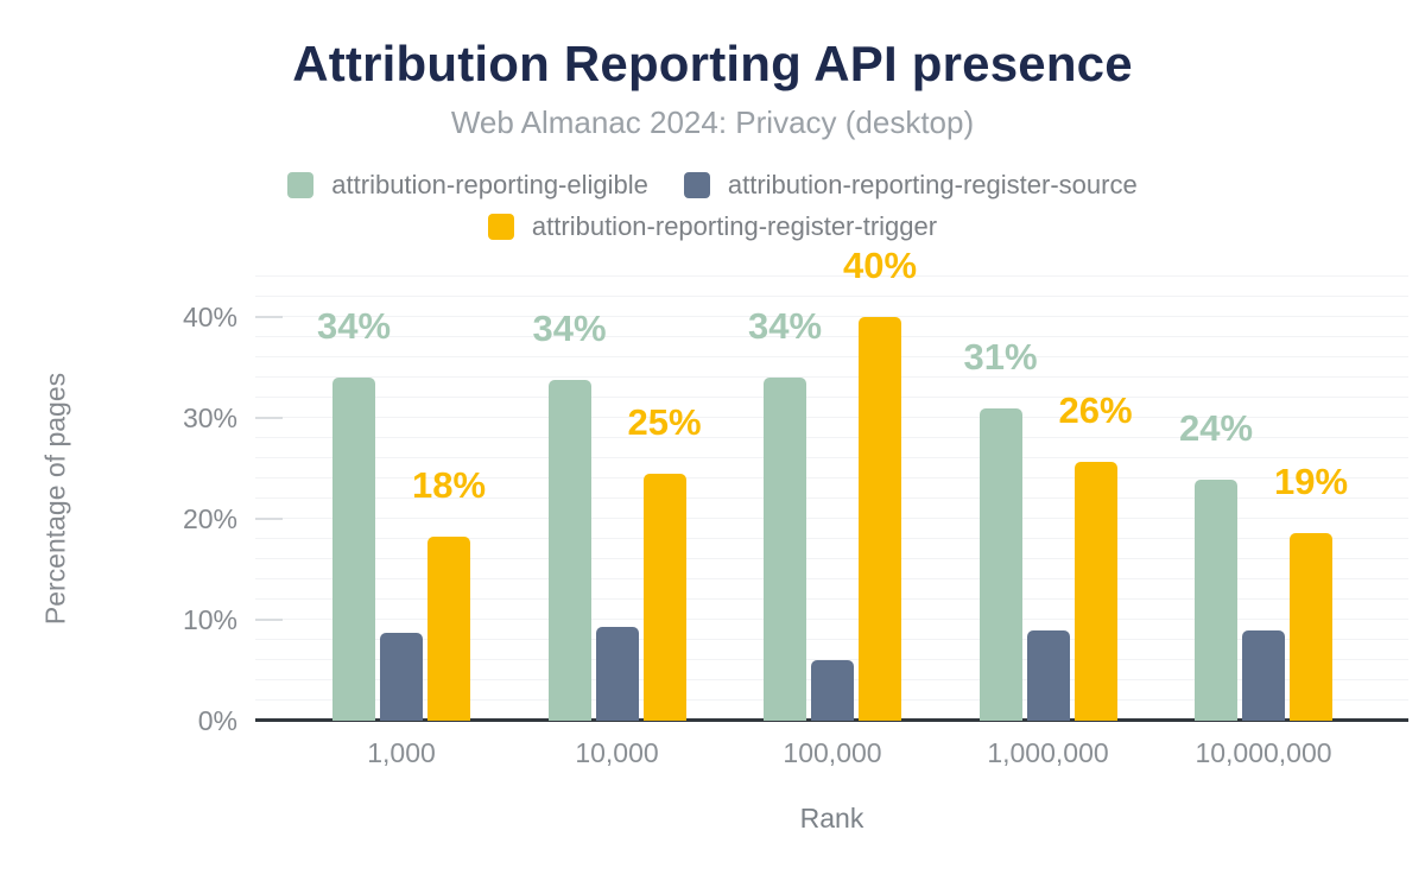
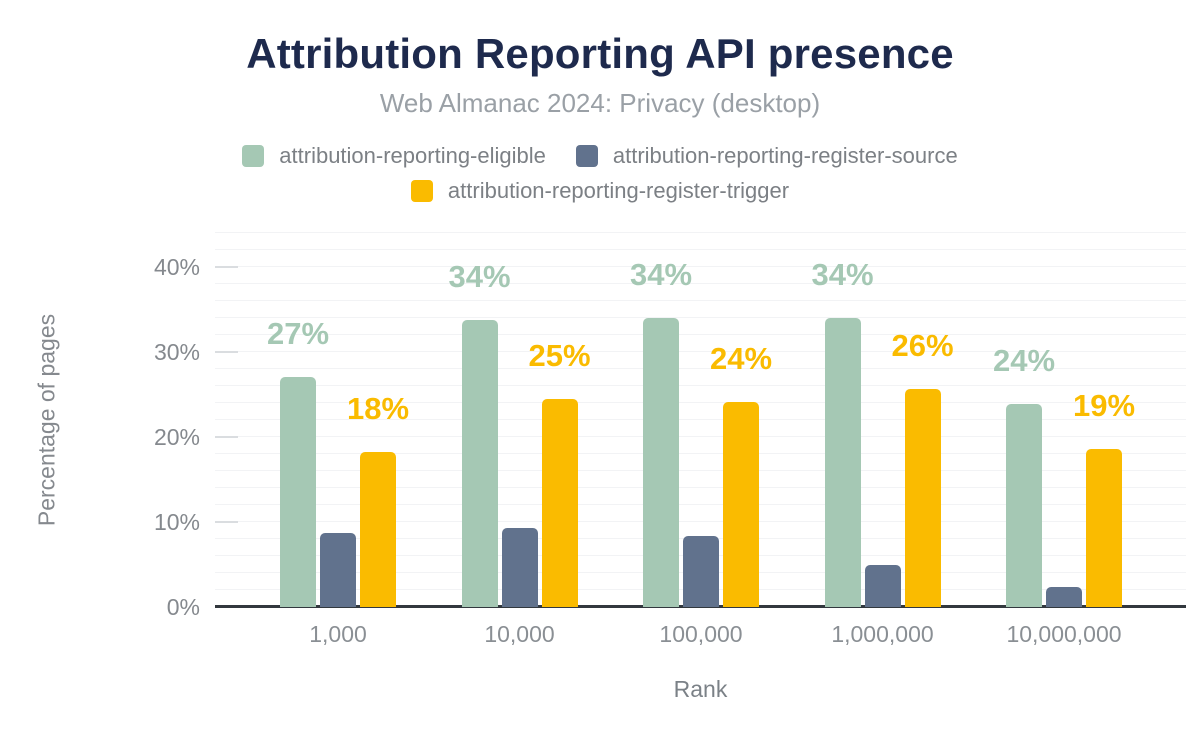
attribution-reporting-eligible/1,000: 34% -> 27%
attribution-reporting-register-source/100,000: 6% -> 8%
attribution-reporting-register-trigger/100,000: 40% -> 24%
attribution-reporting-eligible/1,000,000: 31% -> 34%
attribution-reporting-register-source/1,000,000: 9% -> 5%
attribution-reporting-register-source/10,000,000: 9% -> 2%
